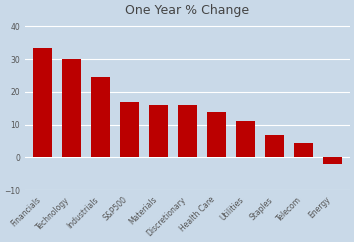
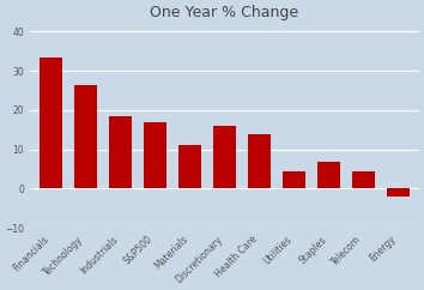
Technology: 30.0 -> 26.5
Industrials: 24.5 -> 18.5
Materials: 16.0 -> 11.0
Utilities: 11.0 -> 4.5
